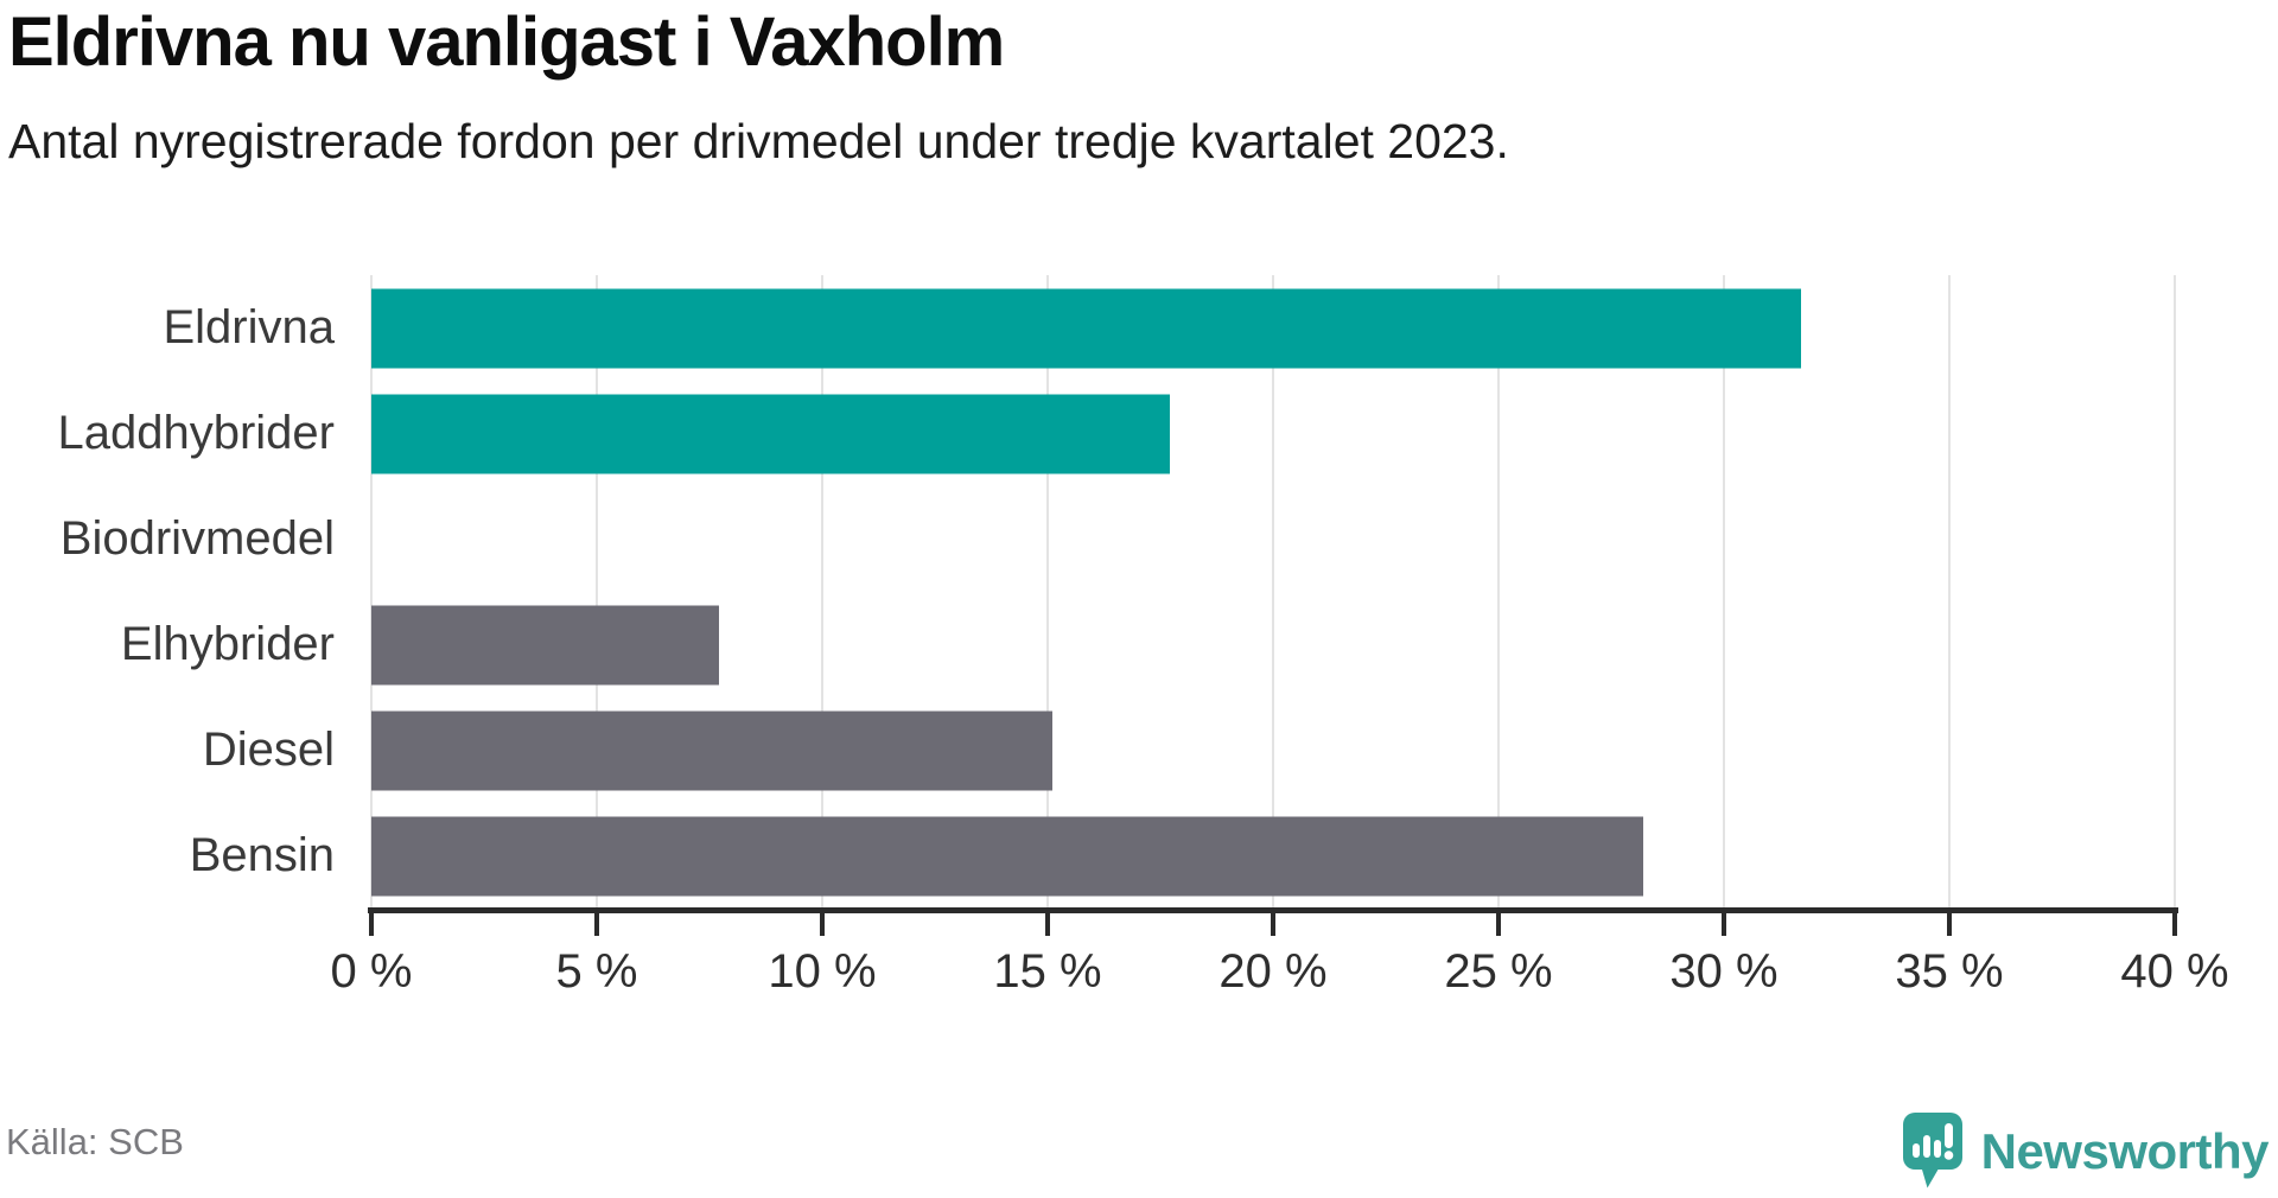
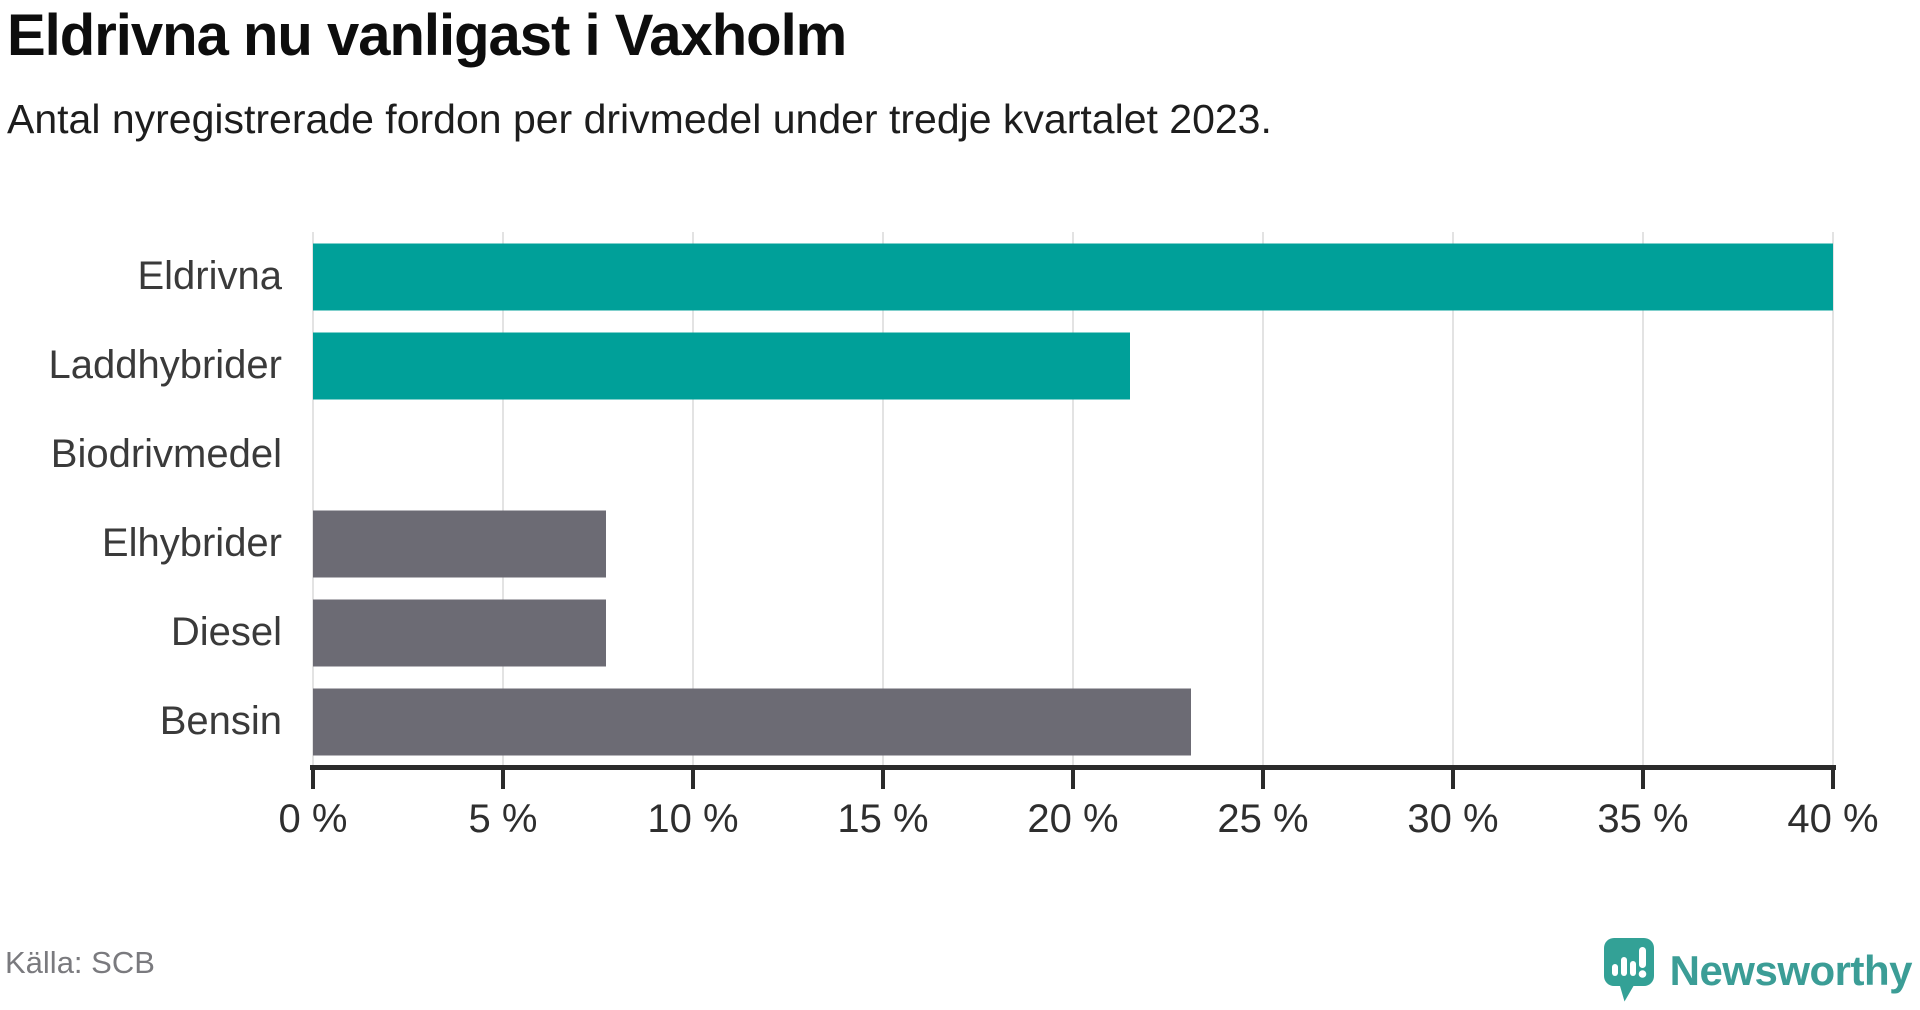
Eldrivna: 31.7% -> 40.0%
Laddhybrider: 17.7% -> 21.5%
Diesel: 15.1% -> 7.7%
Bensin: 28.2% -> 23.1%
